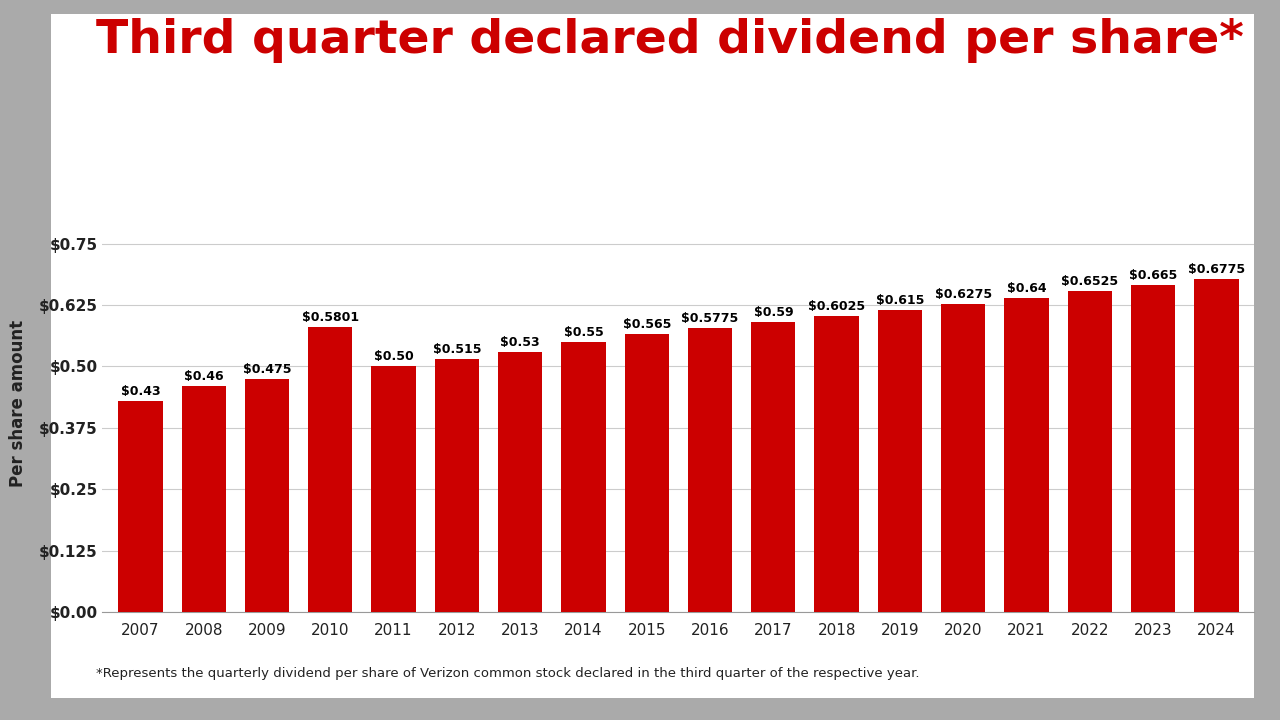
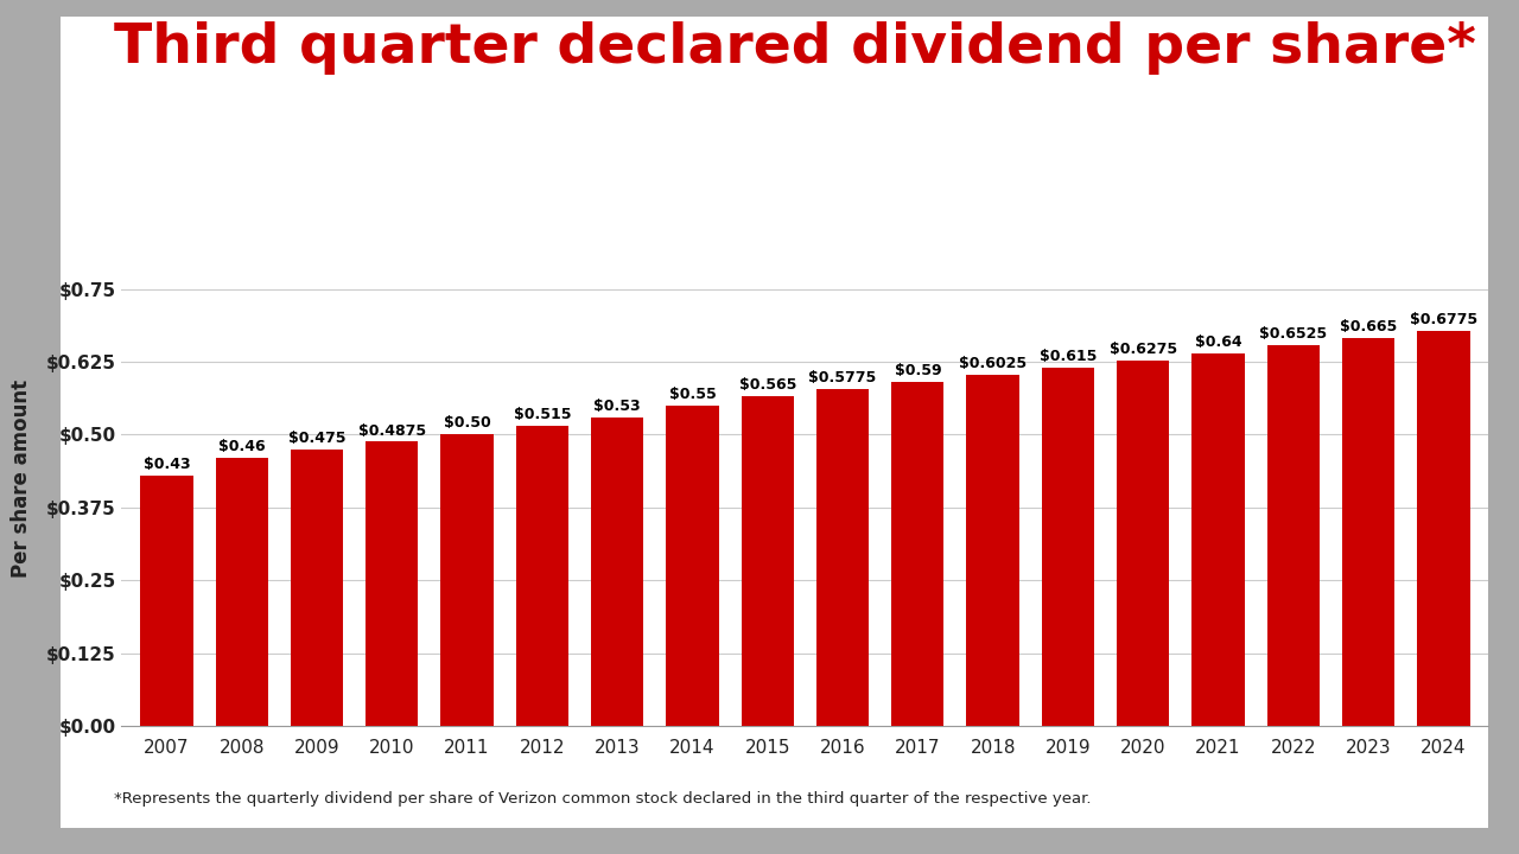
2010: $0.5801 -> $0.4875
